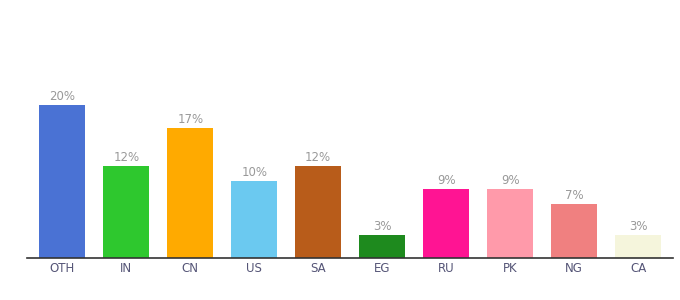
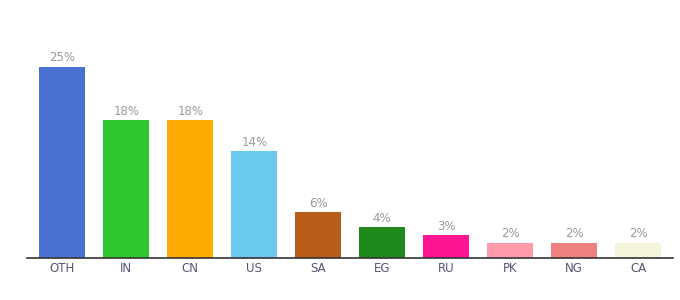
OTH: 20% -> 25%
IN: 12% -> 18%
CN: 17% -> 18%
US: 10% -> 14%
SA: 12% -> 6%
EG: 3% -> 4%
RU: 9% -> 3%
PK: 9% -> 2%
NG: 7% -> 2%
CA: 3% -> 2%
